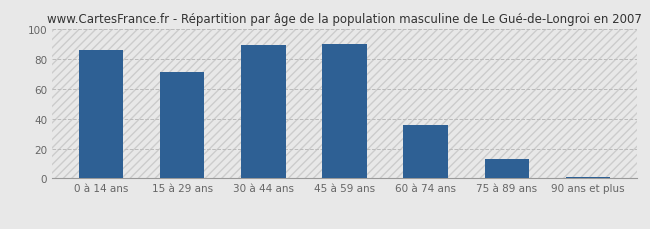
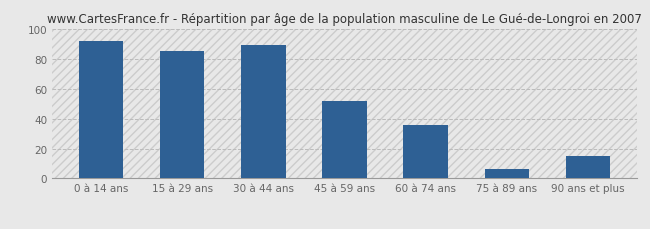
0 à 14 ans: 86 -> 92
15 à 29 ans: 71 -> 85
45 à 59 ans: 90 -> 52
75 à 89 ans: 13 -> 6
90 ans et plus: 1 -> 15
